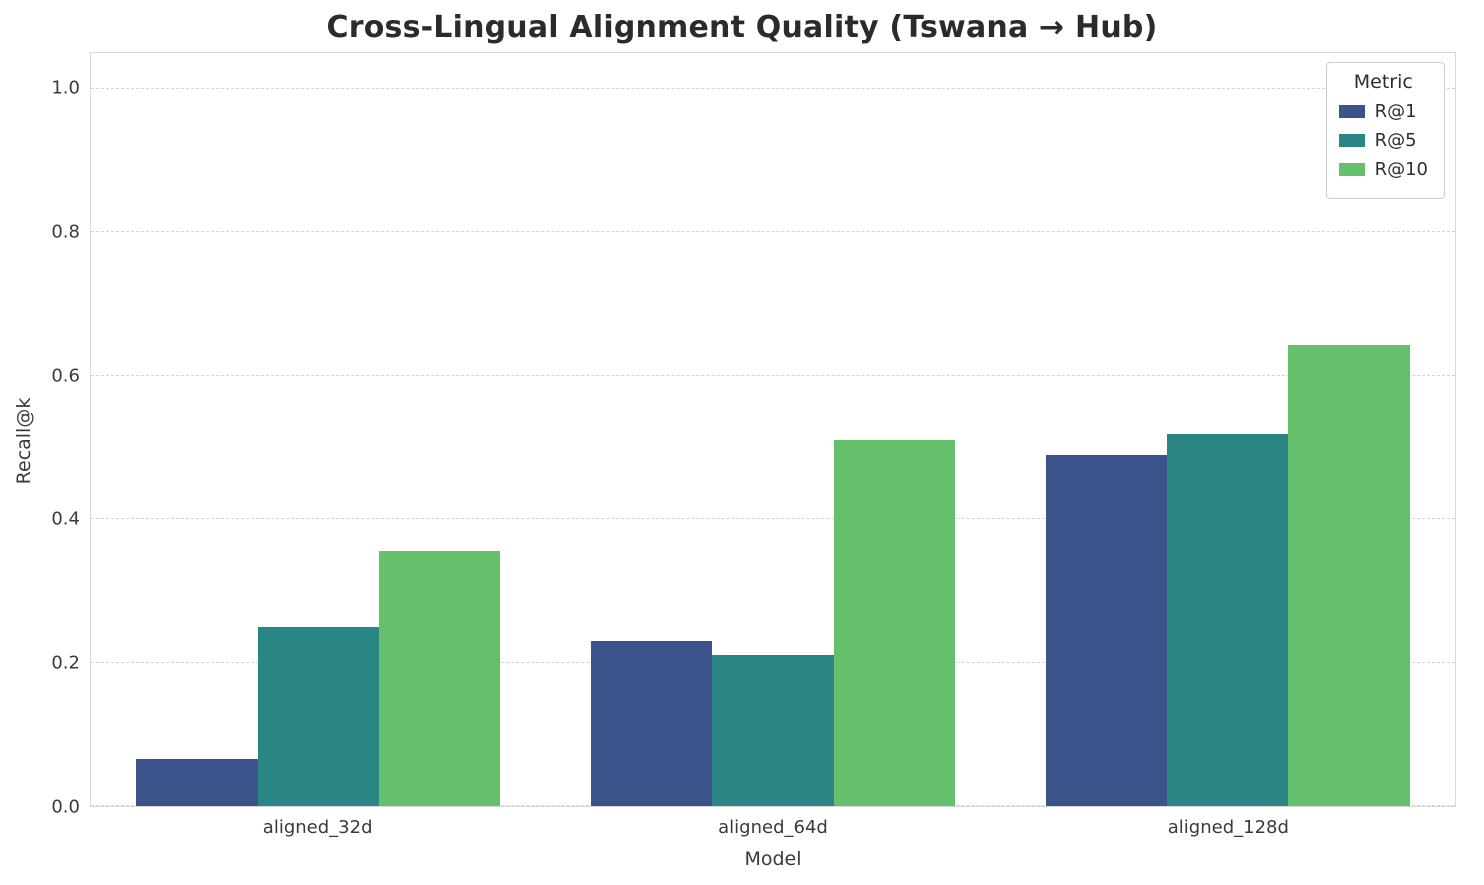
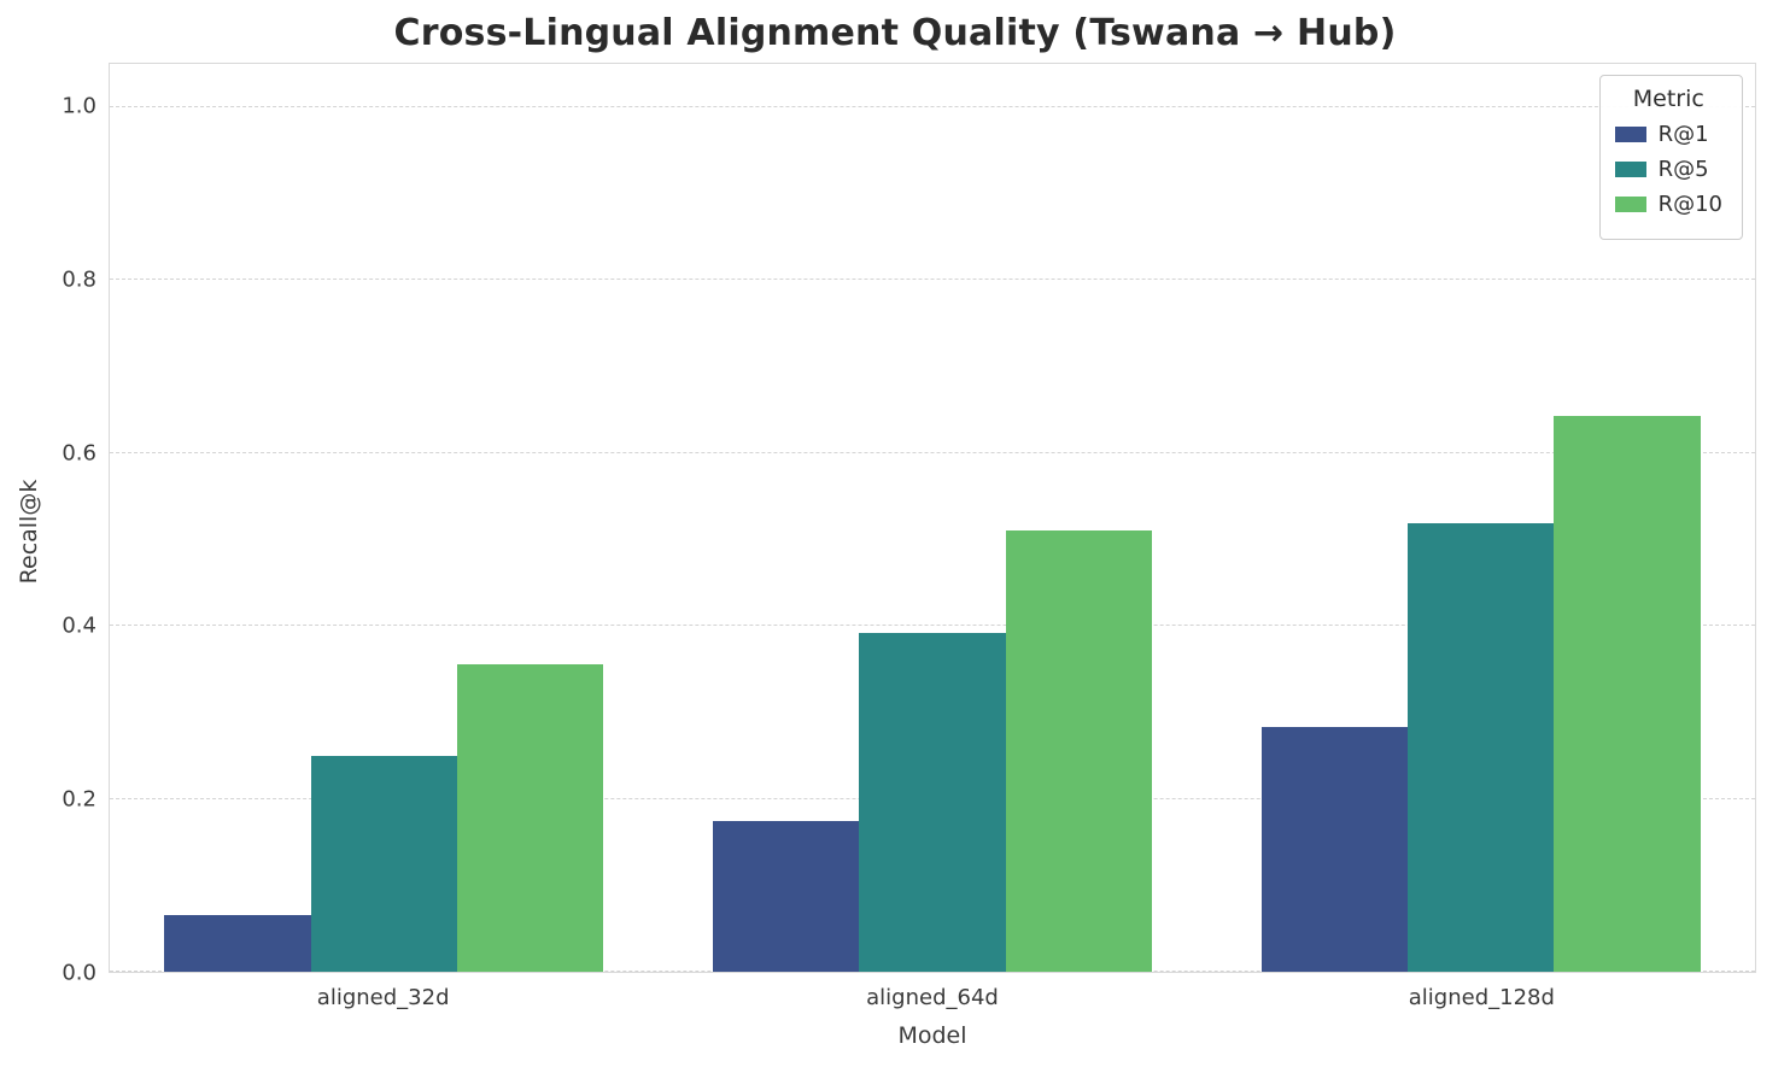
R@1/aligned_64d: 0.23 -> 0.17
R@5/aligned_64d: 0.21 -> 0.39
R@1/aligned_128d: 0.49 -> 0.28
